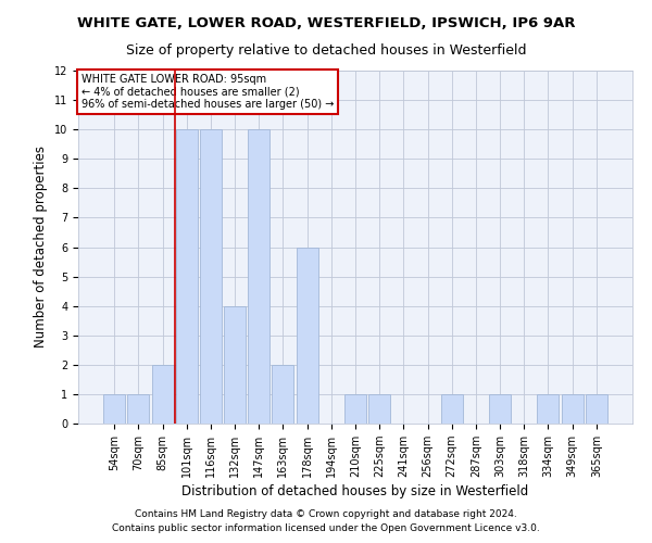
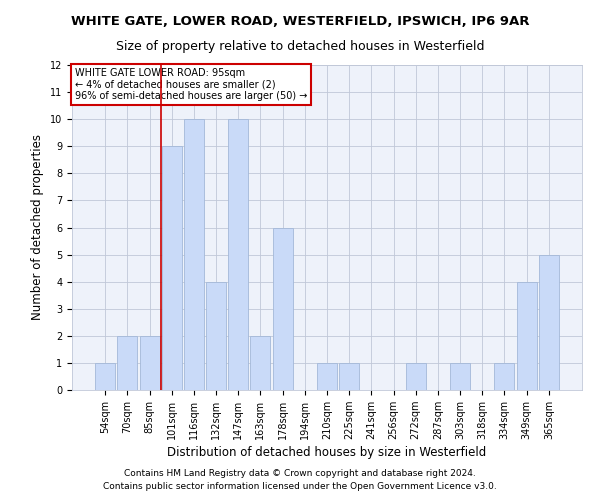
70sqm: 1 -> 2
101sqm: 10 -> 9
349sqm: 1 -> 4
365sqm: 1 -> 5
